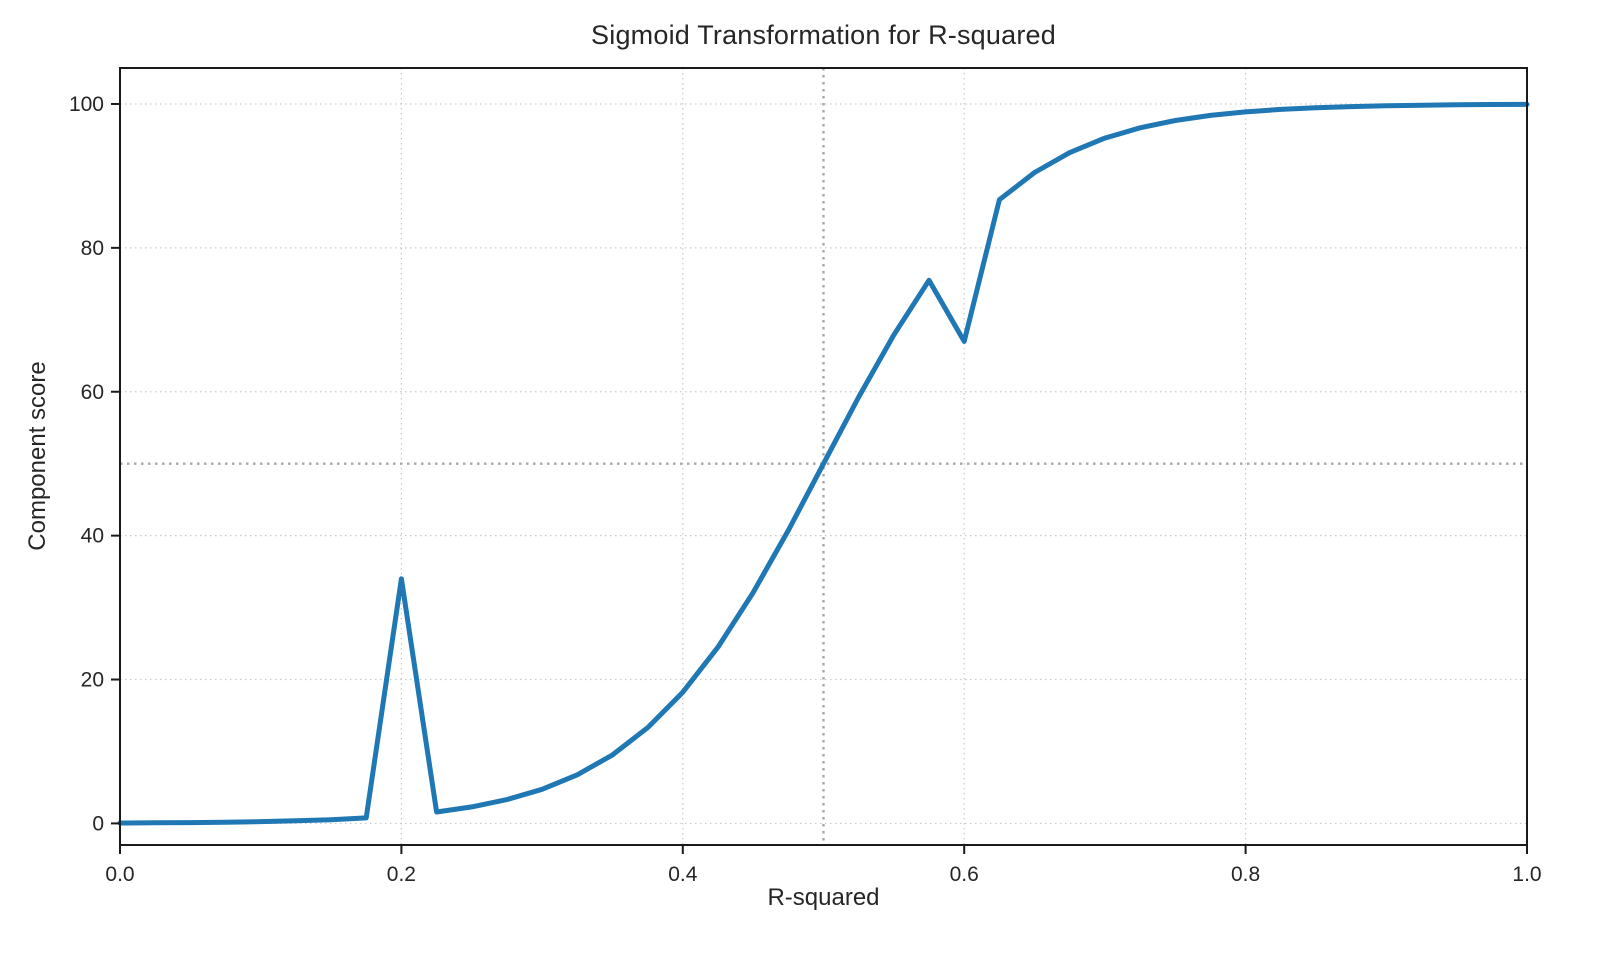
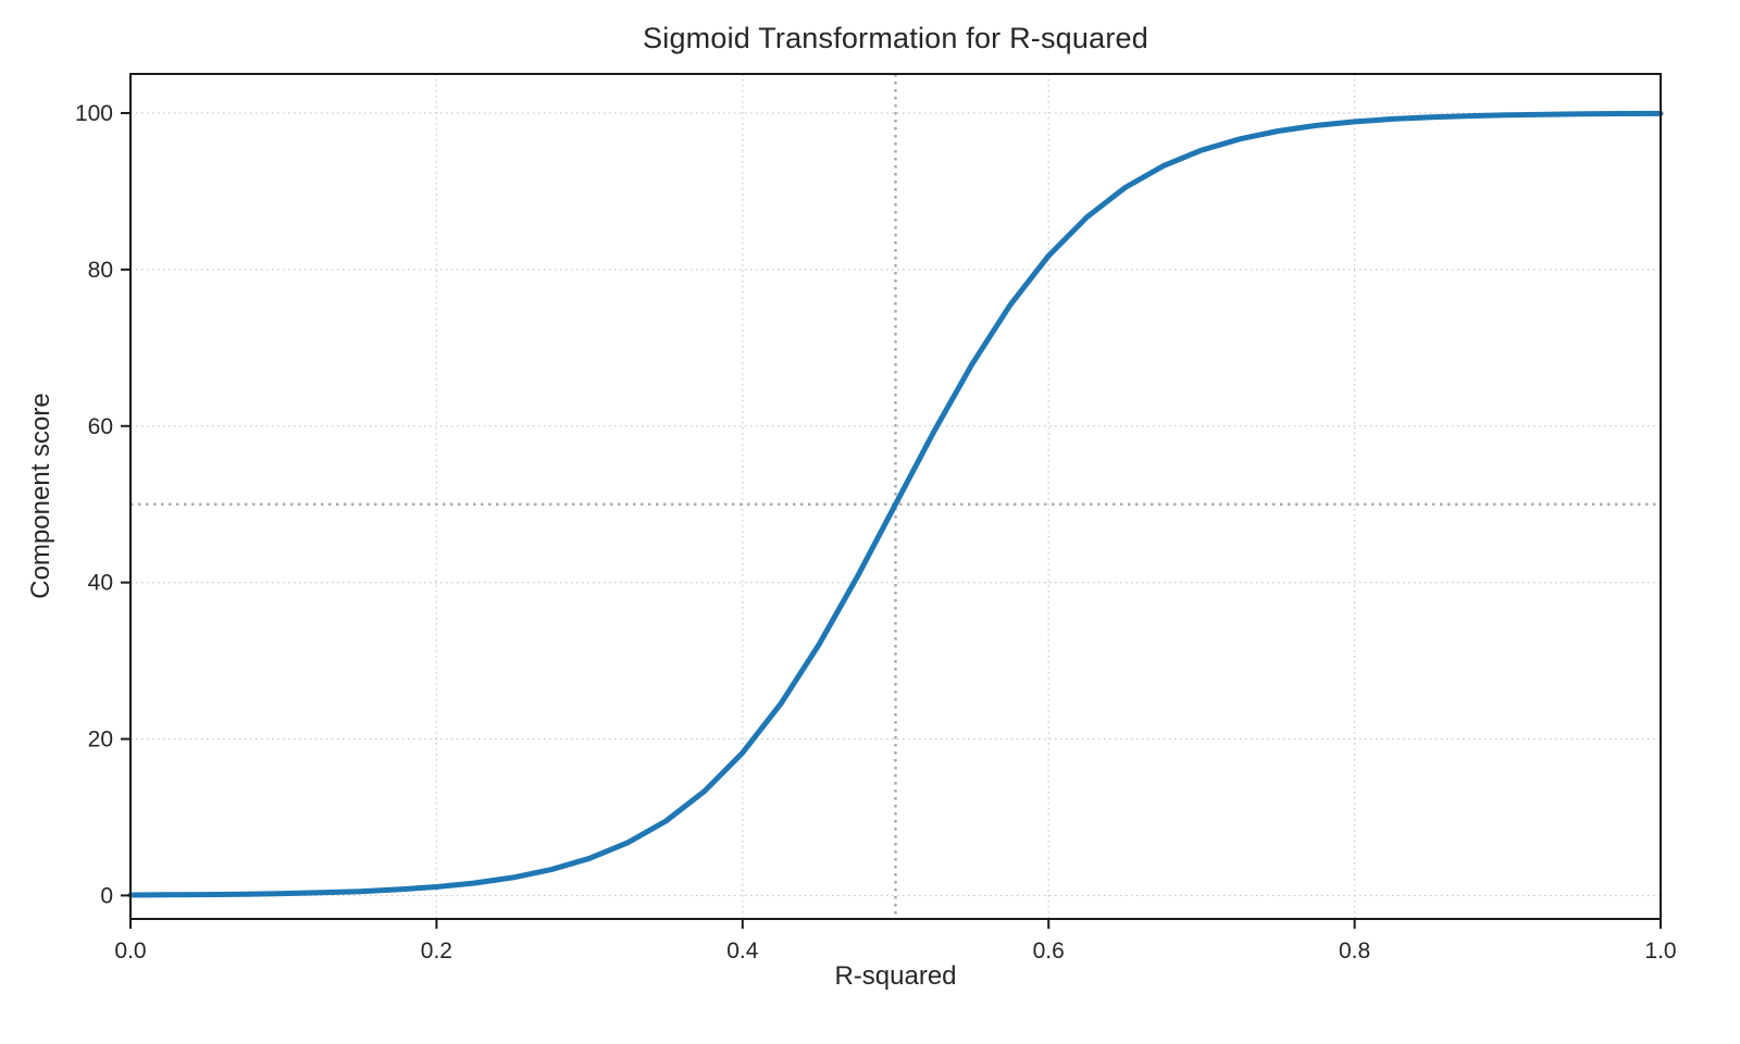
0.2: 34 -> 1
0.6: 67 -> 82
